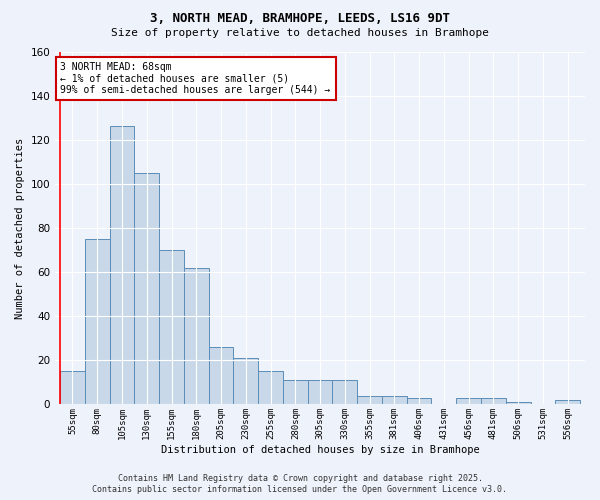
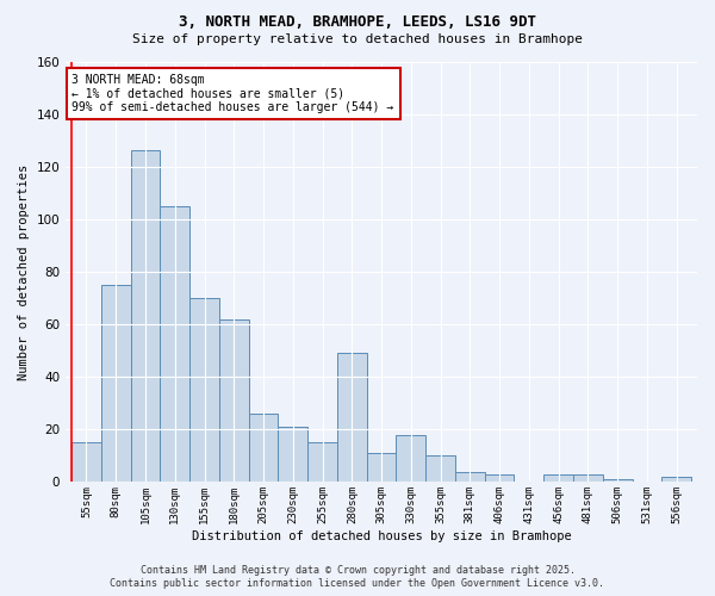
280sqm: 11 -> 49
330sqm: 11 -> 18
355sqm: 4 -> 10
